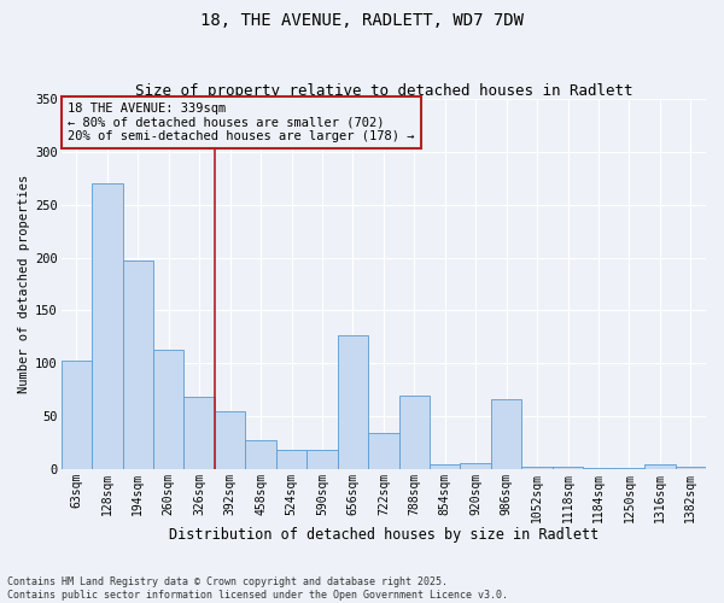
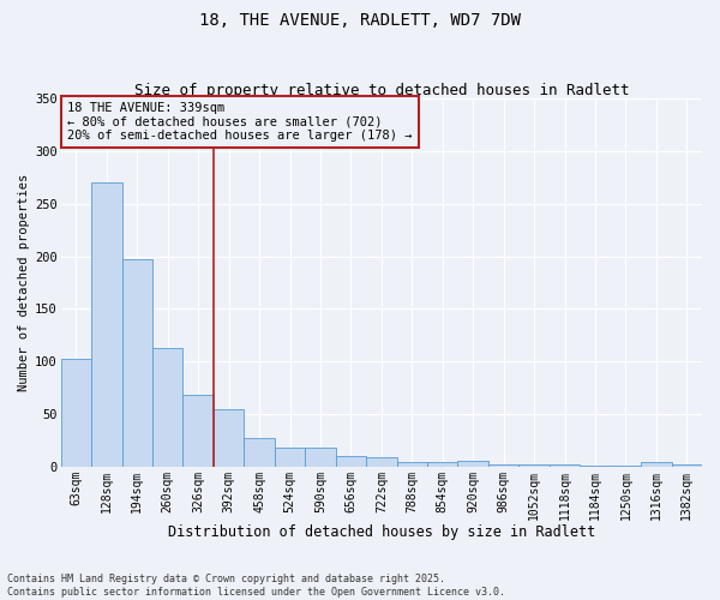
656sqm: 126 -> 10
722sqm: 34 -> 9
788sqm: 70 -> 5
986sqm: 66 -> 2
